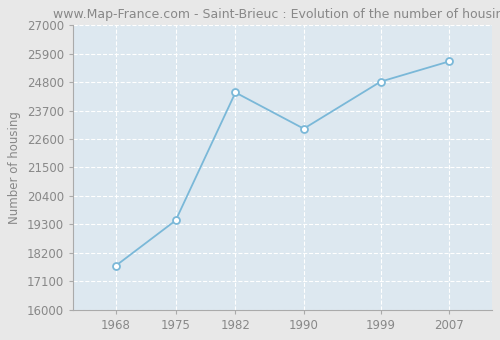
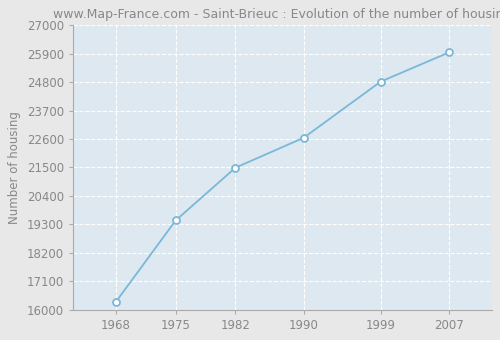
1968: 17700 -> 16300
1982: 24400 -> 21490
1990: 23000 -> 22650
2007: 25600 -> 25950
